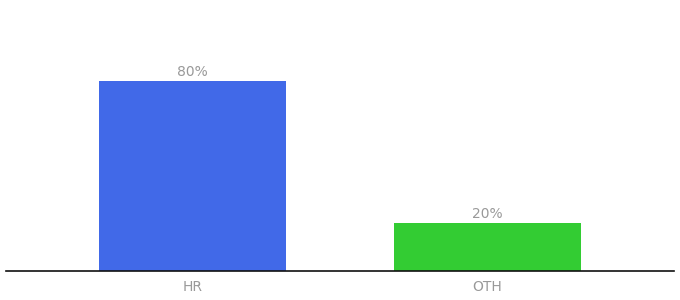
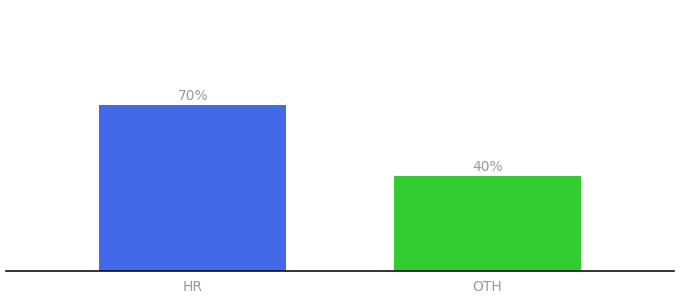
HR: 80% -> 70%
OTH: 20% -> 40%
